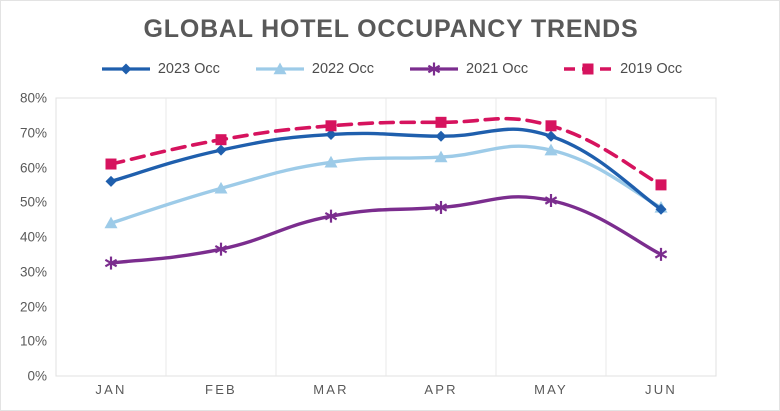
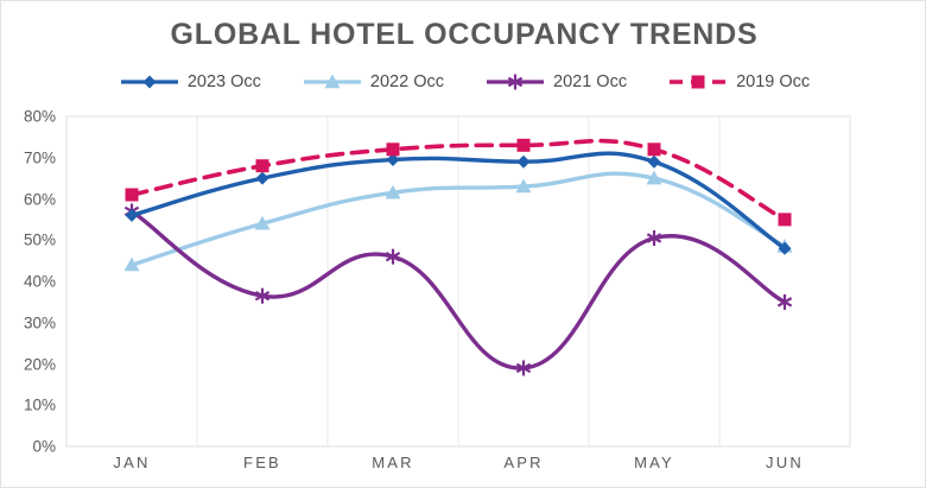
2021 Occ/JAN: 32% -> 57%
2021 Occ/APR: 48% -> 19%
